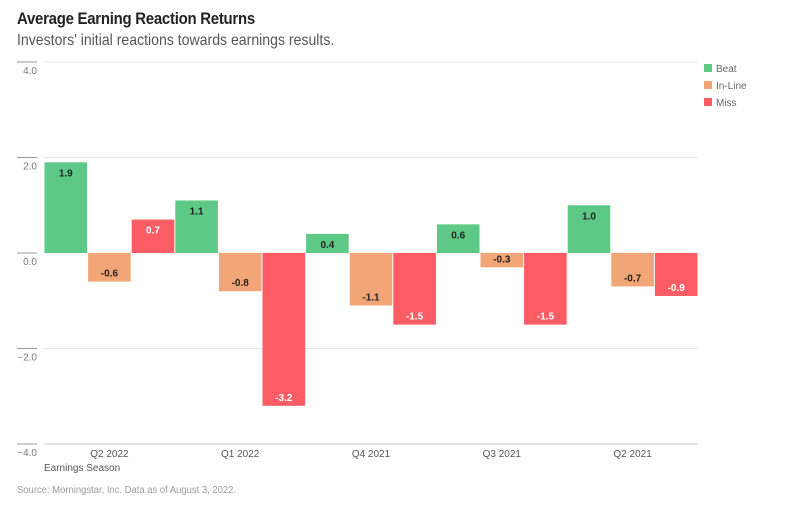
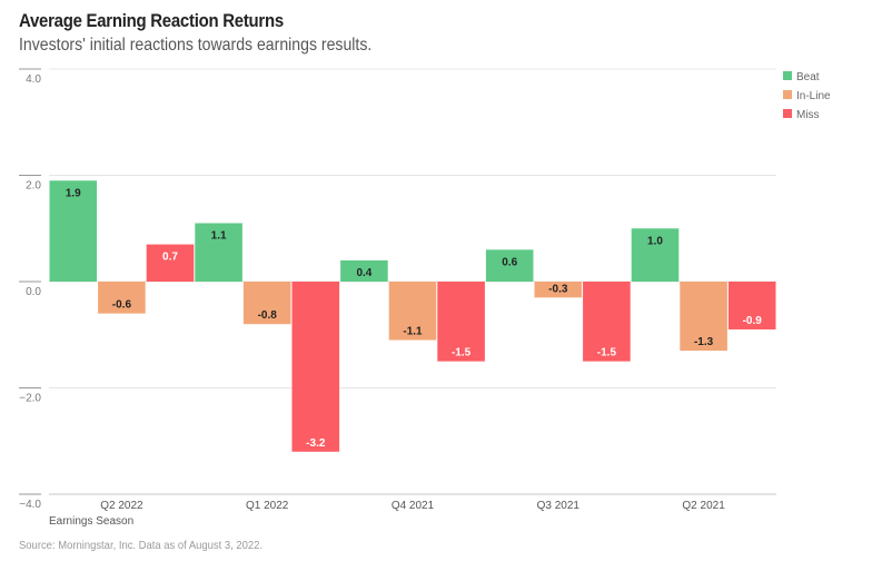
In-Line/Q2 2021: -0.7 -> -1.3
